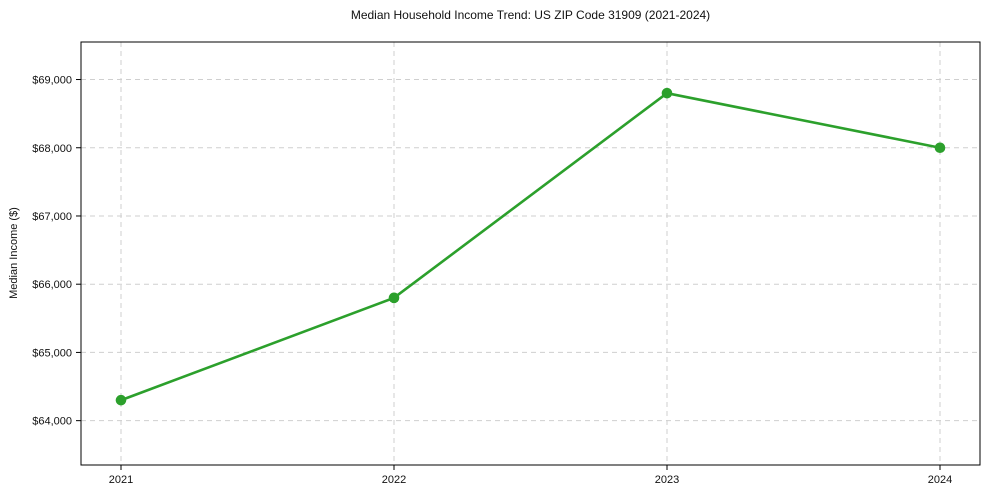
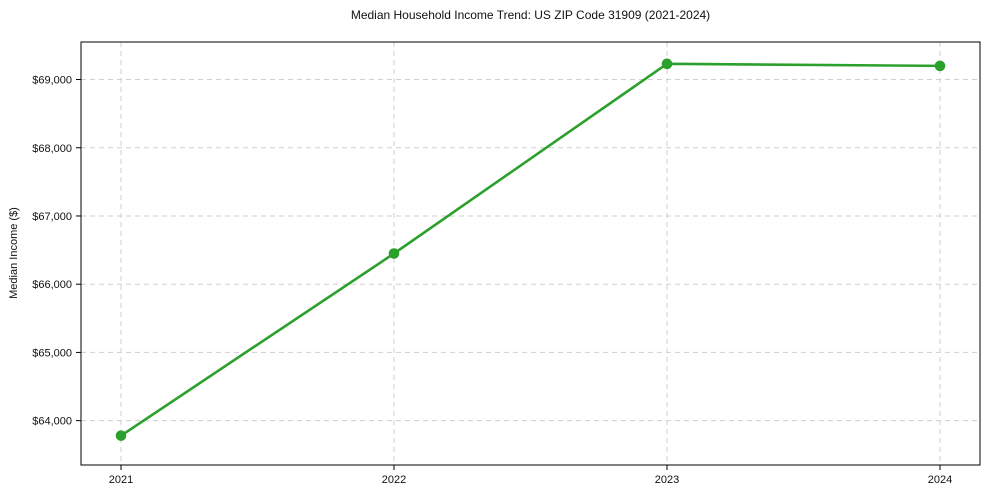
2021: $64300 -> $63800
2022: $65800 -> $66400
2023: $68800 -> $69200
2024: $68000 -> $69200
